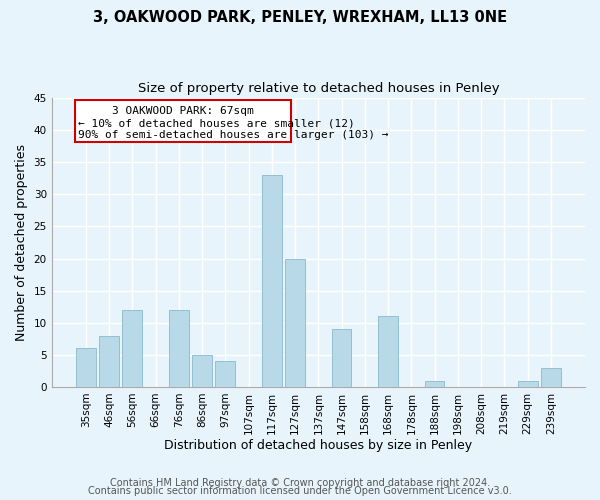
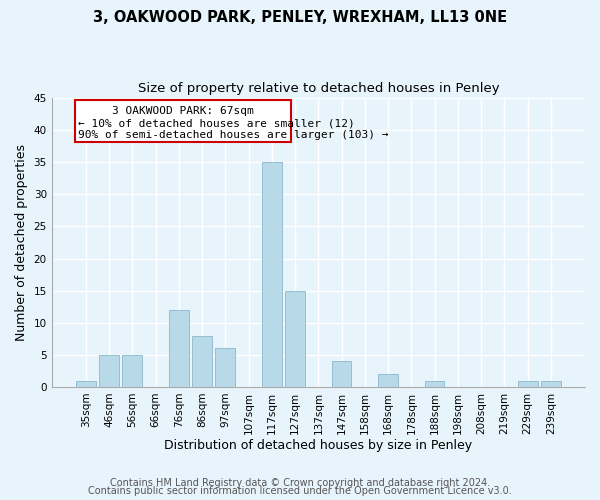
35sqm: 6 -> 1
46sqm: 8 -> 5
56sqm: 12 -> 5
86sqm: 5 -> 8
97sqm: 4 -> 6
117sqm: 33 -> 35
127sqm: 20 -> 15
147sqm: 9 -> 4
168sqm: 11 -> 2
239sqm: 3 -> 1
